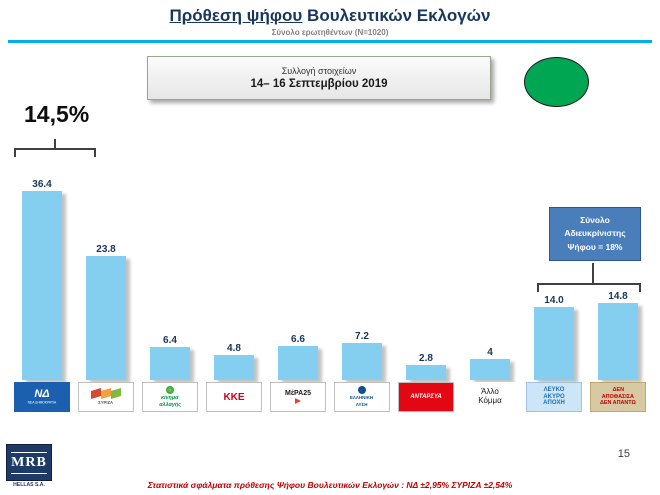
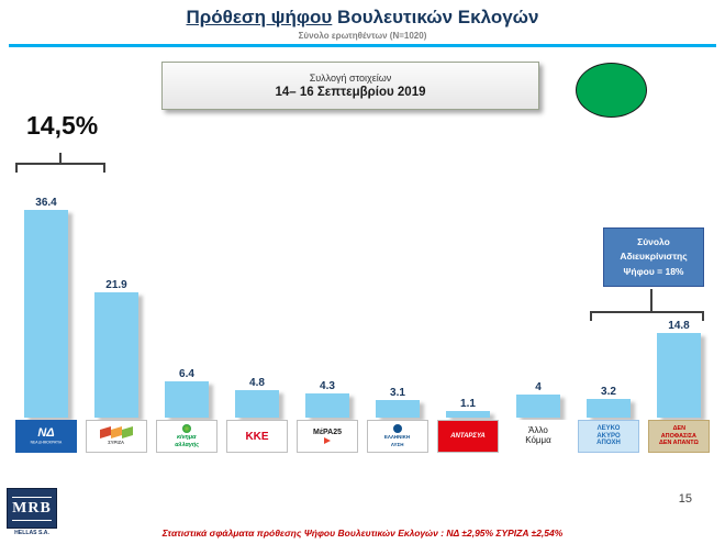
ΣΥΡΙΖΑ: 23.8 -> 21.9
ΜέΡΑ25: 6.6 -> 4.3
ΕΛΛΗΝΙΚΗ ΛΥΣΗ: 7.2 -> 3.1
ΑΝΤΑΡΣΥΑ: 2.8 -> 1.1
ΛΕΥΚΟ ΑΚΥΡΟ ΑΠΟΧΗ: 14.0 -> 3.2
